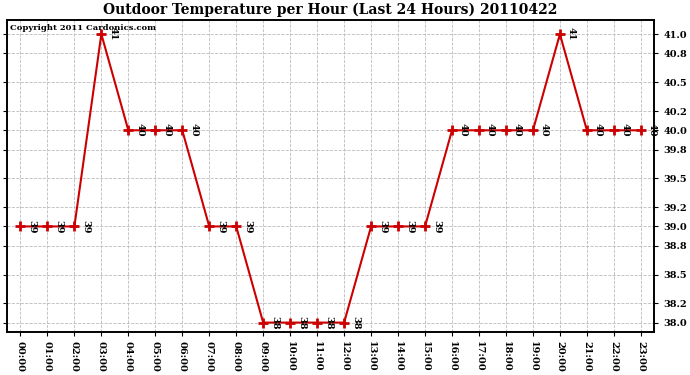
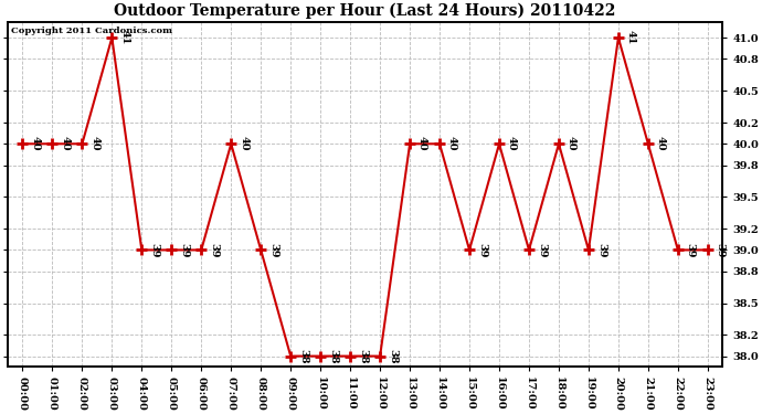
00:00: 39 -> 40
01:00: 39 -> 40
02:00: 39 -> 40
04:00: 40 -> 39
05:00: 40 -> 39
06:00: 40 -> 39
07:00: 39 -> 40
13:00: 39 -> 40
14:00: 39 -> 40
17:00: 40 -> 39
19:00: 40 -> 39
22:00: 40 -> 39
23:00: 40 -> 39
